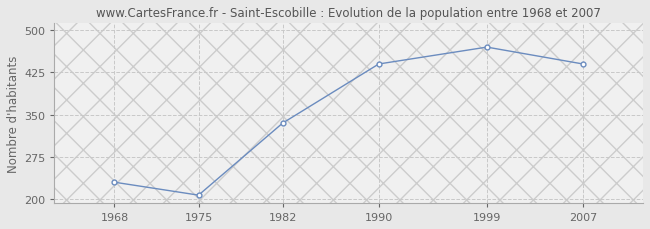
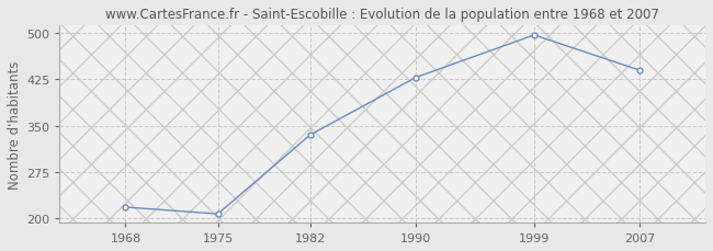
1968: 230 -> 218
1990: 440 -> 428
1999: 470 -> 497
